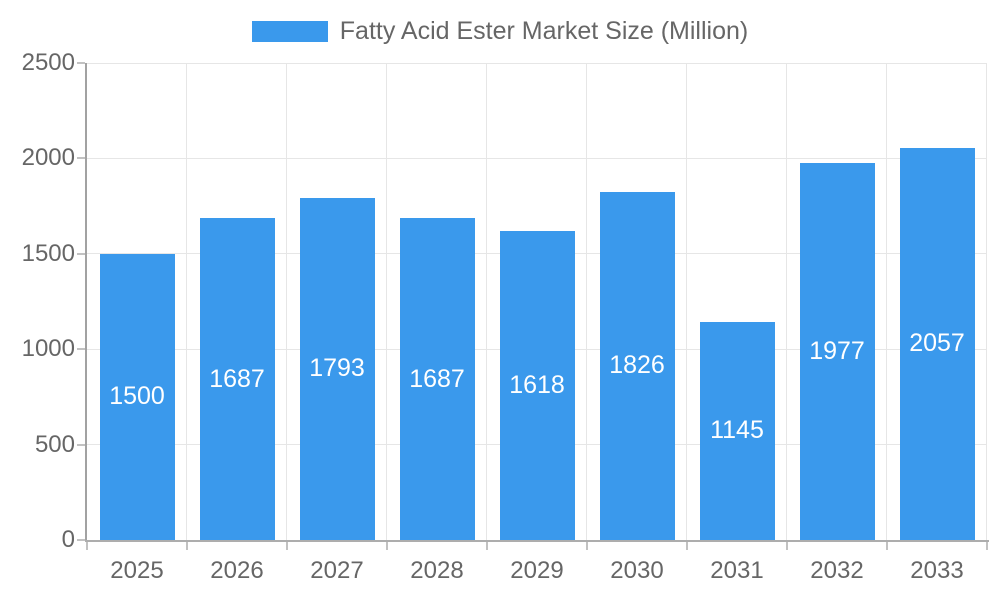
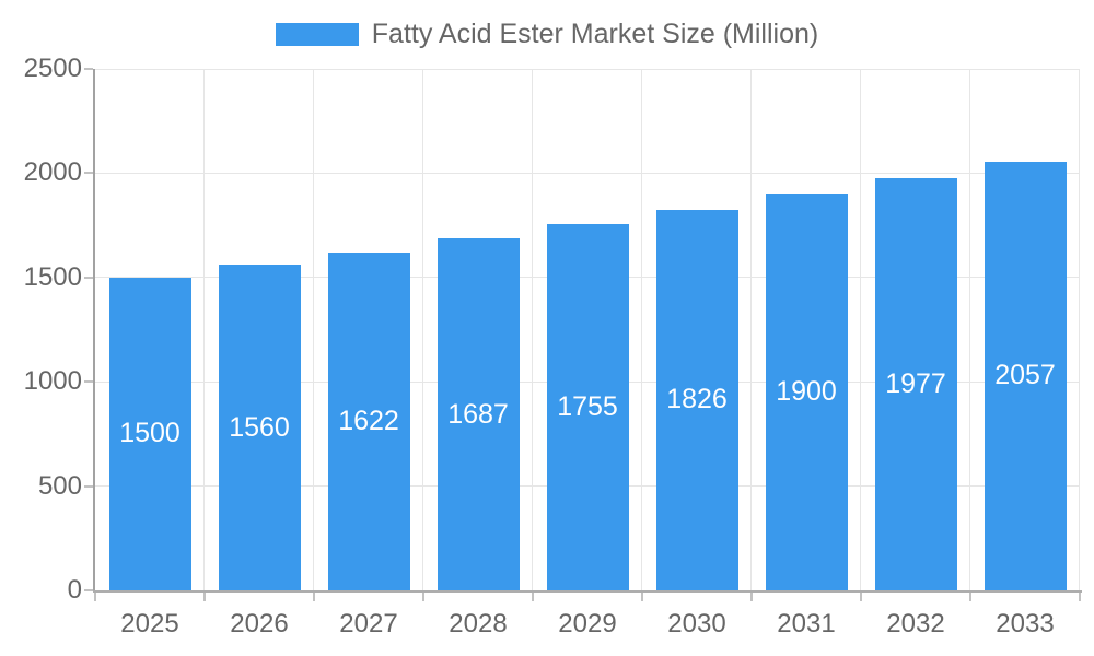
2026: 1687 -> 1560
2027: 1793 -> 1622
2029: 1618 -> 1755
2031: 1145 -> 1900
